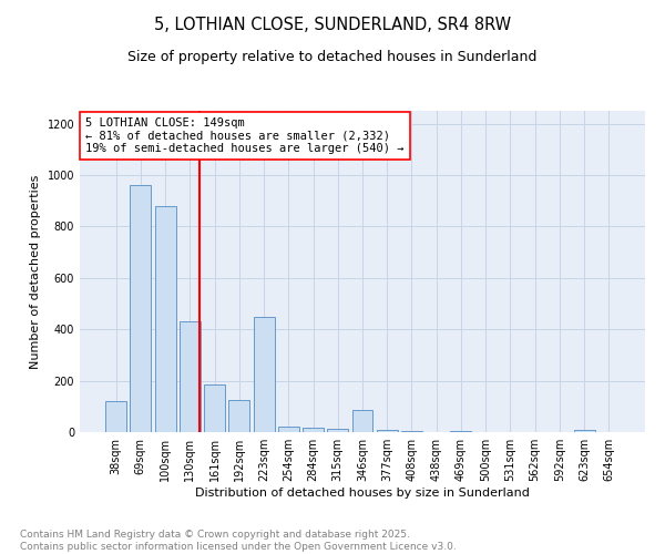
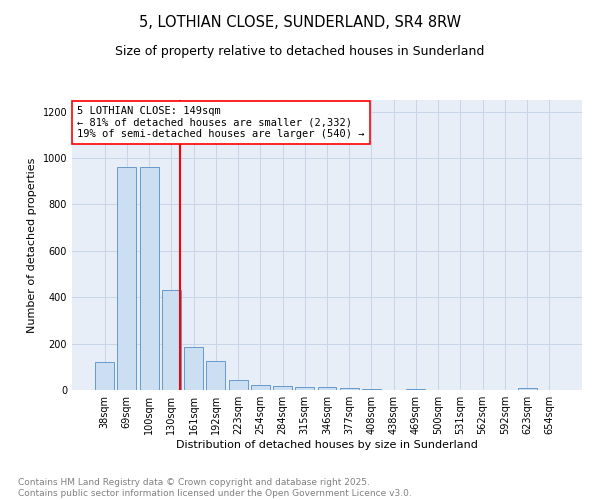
100sqm: 880 -> 960
223sqm: 450 -> 45
346sqm: 85 -> 15
